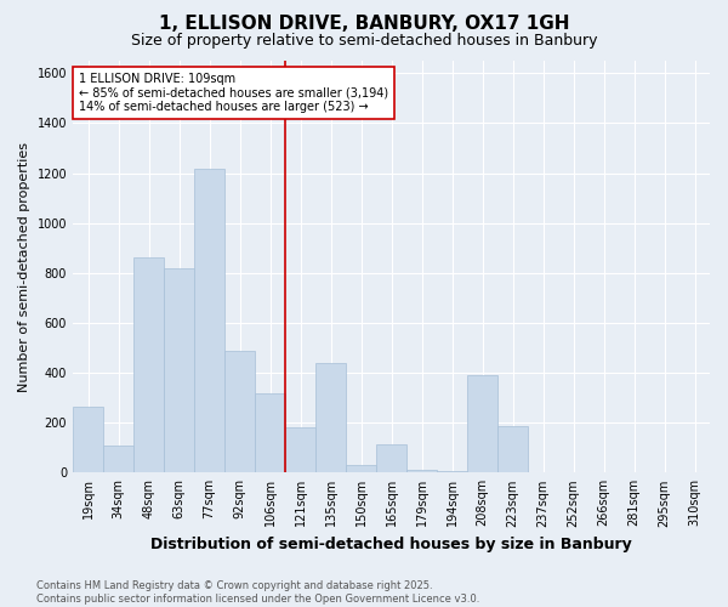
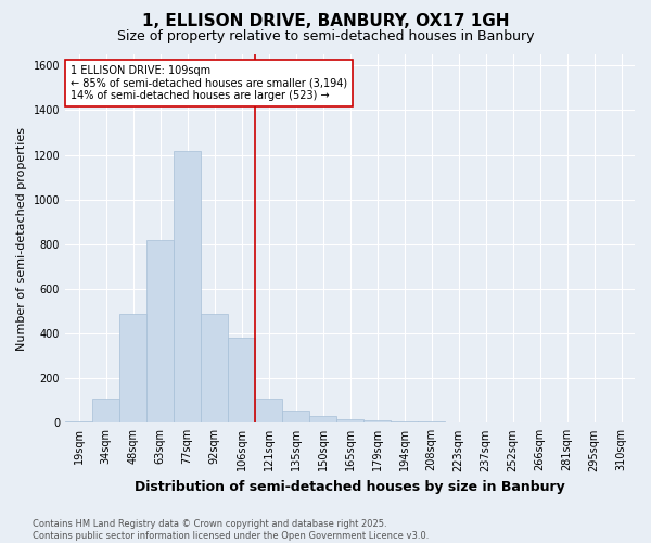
19sqm: 265 -> 5
48sqm: 860 -> 490
106sqm: 320 -> 380
121sqm: 180 -> 110
135sqm: 440 -> 55
165sqm: 115 -> 15
208sqm: 390 -> 5
223sqm: 185 -> 2
